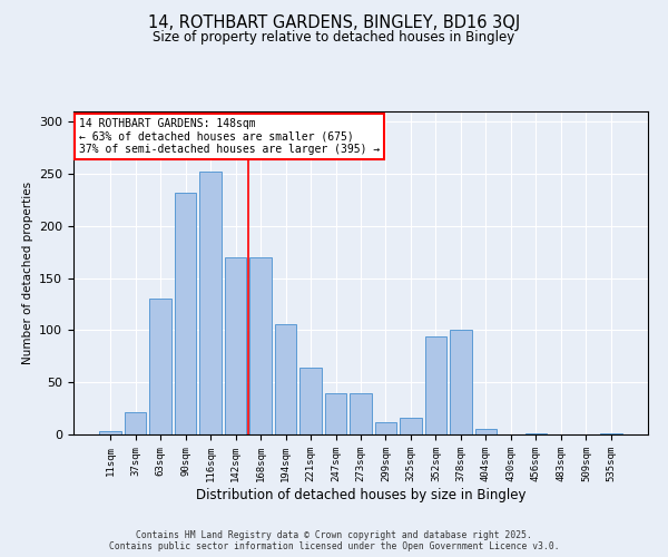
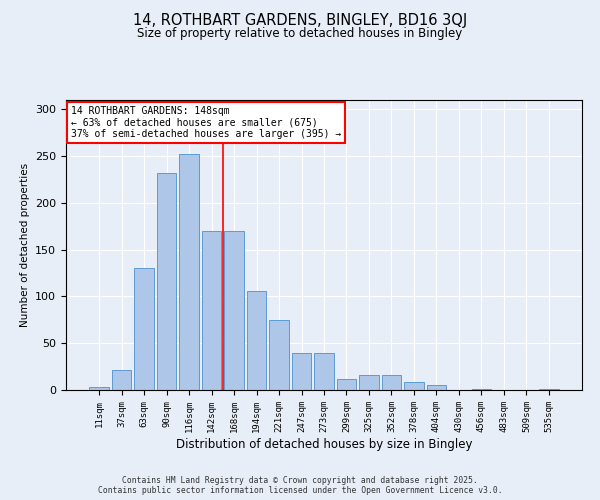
221sqm: 64 -> 75
352sqm: 94 -> 16
378sqm: 100 -> 9
